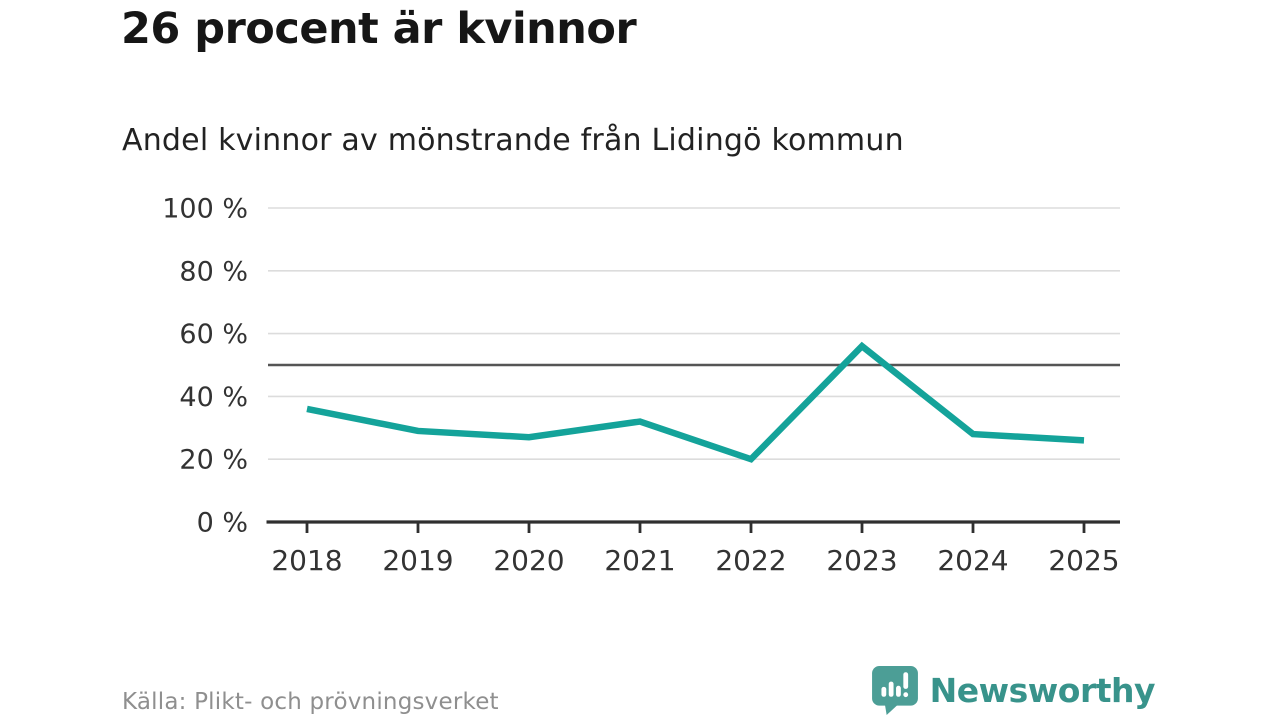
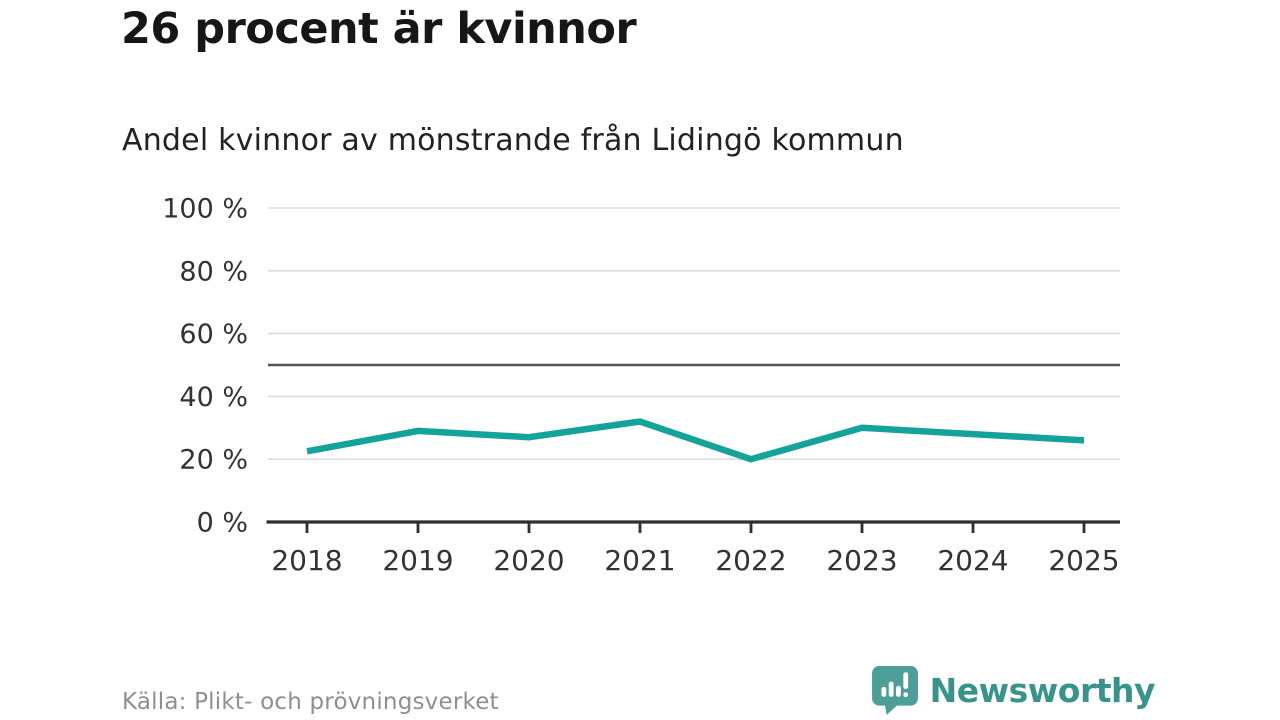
2018: 36% -> 22%
2023: 56% -> 30%
